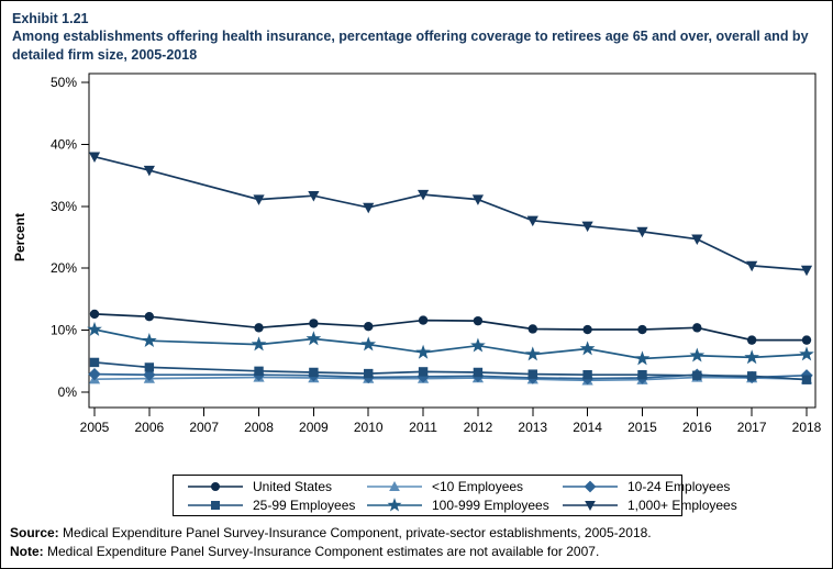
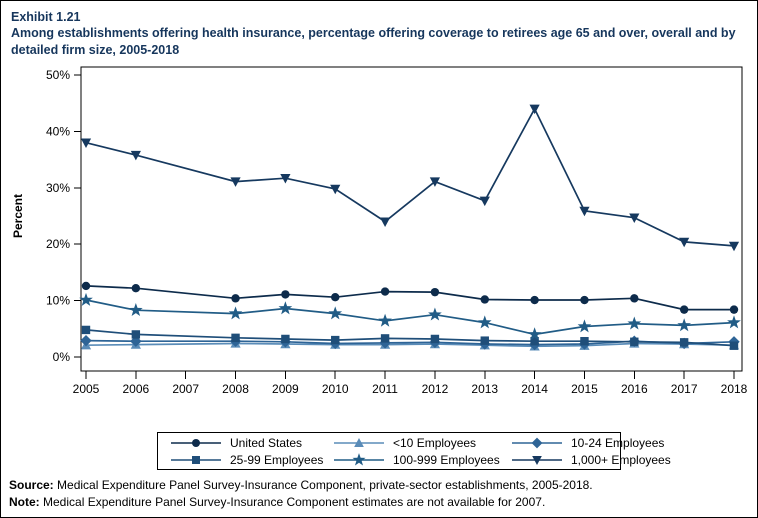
1,000+ Employees/2011: 32% -> 24%
100-999 Employees/2014: 7% -> 4%
1,000+ Employees/2014: 27% -> 44%
